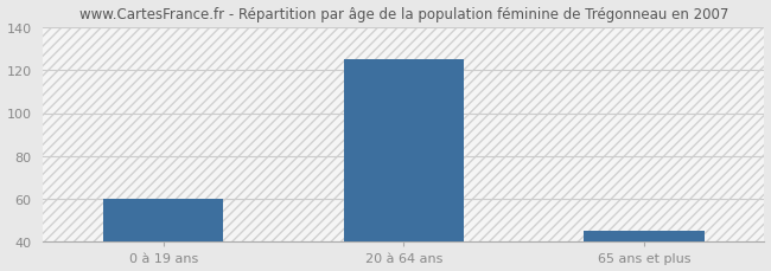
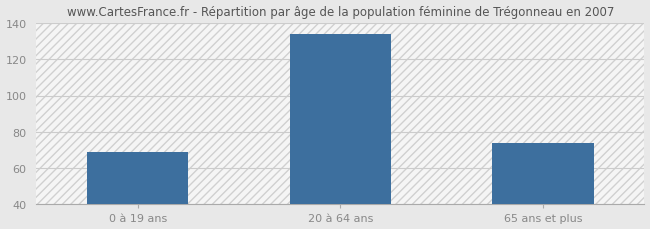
0 à 19 ans: 60 -> 69
20 à 64 ans: 125 -> 134
65 ans et plus: 45 -> 74
